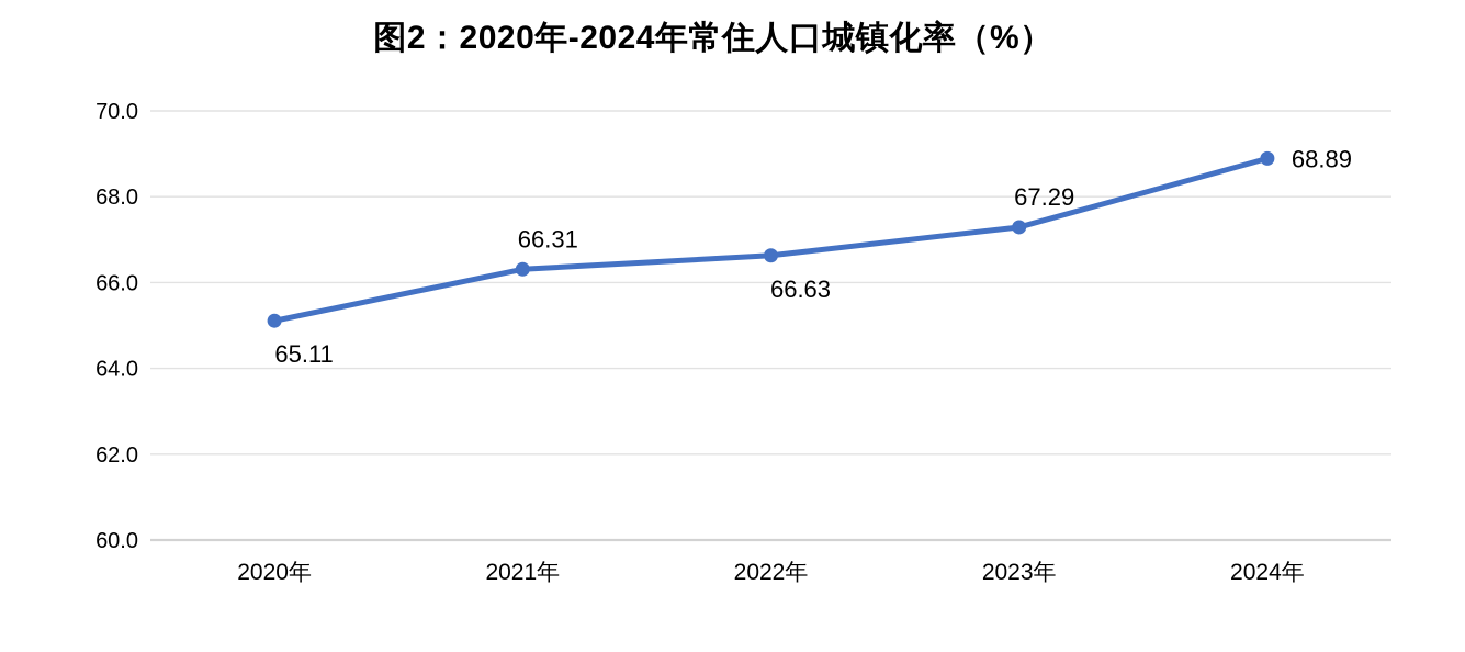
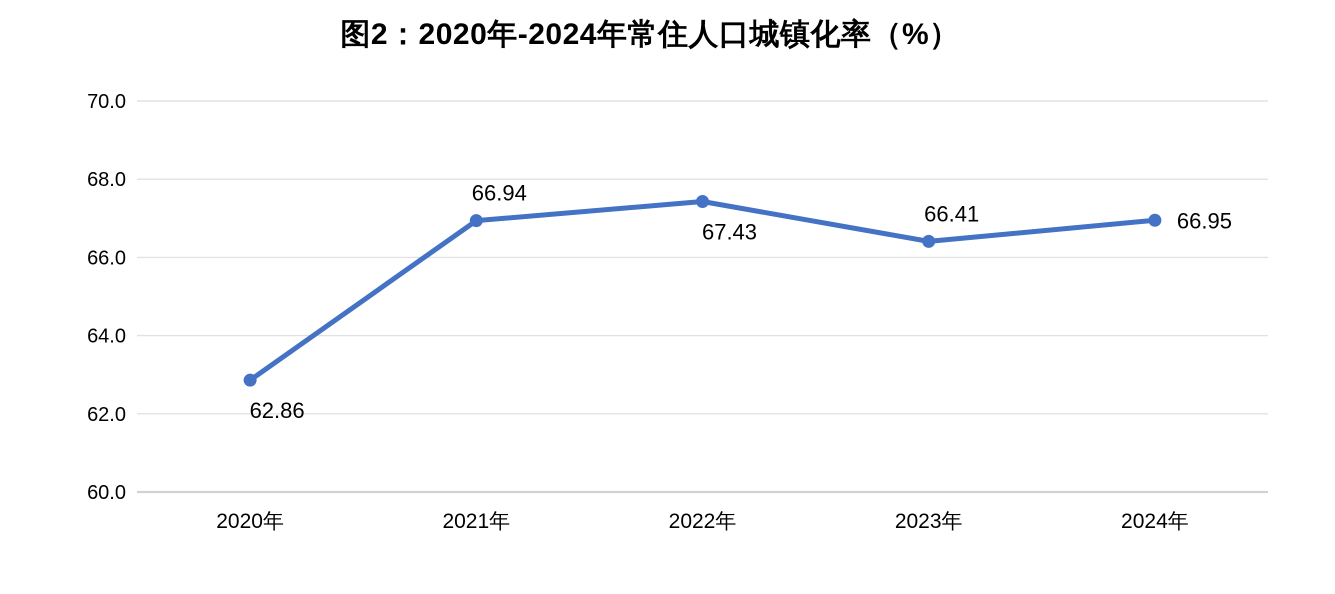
2020年: 65.11 -> 62.86
2021年: 66.31 -> 66.94
2022年: 66.63 -> 67.43
2023年: 67.29 -> 66.41
2024年: 68.89 -> 66.95
